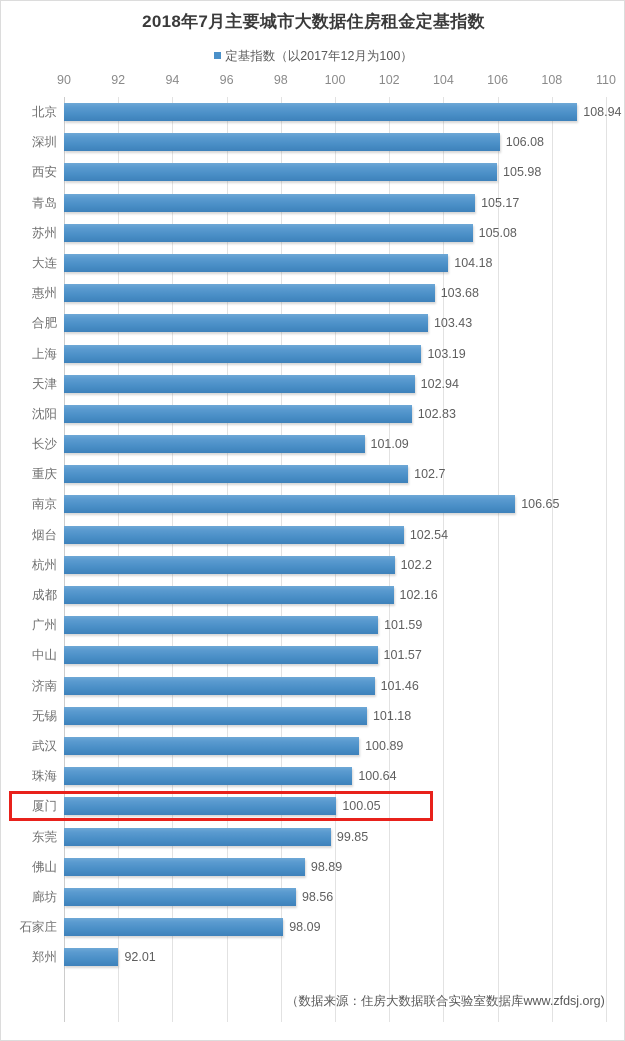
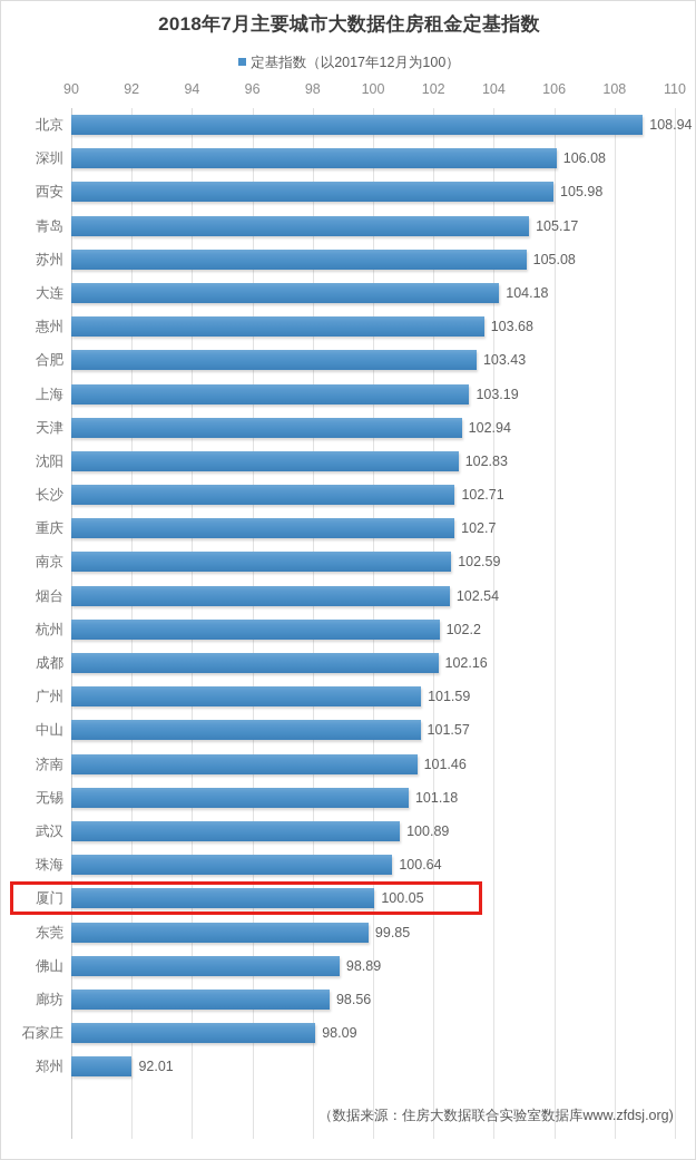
长沙: 101.09 -> 102.71
南京: 106.65 -> 102.59
